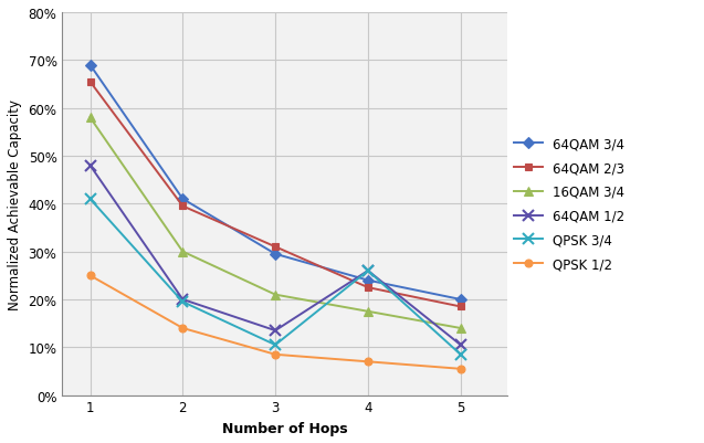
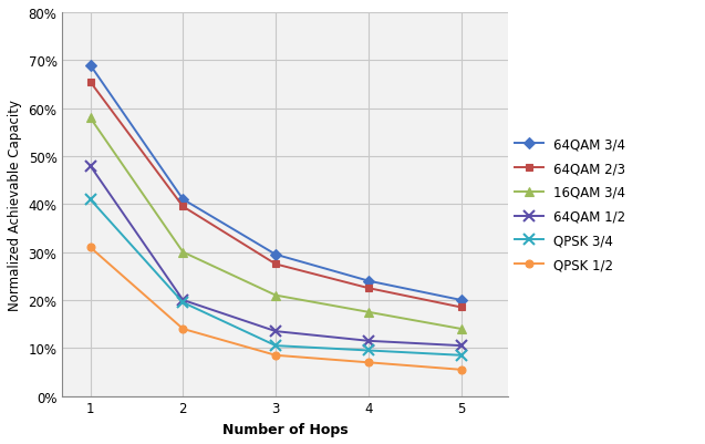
QPSK 1/2/1: 25.0% -> 31.0%
64QAM 2/3/3: 31.0% -> 27.5%
64QAM 1/2/4: 26.0% -> 11.5%
QPSK 3/4/4: 26.0% -> 9.5%
